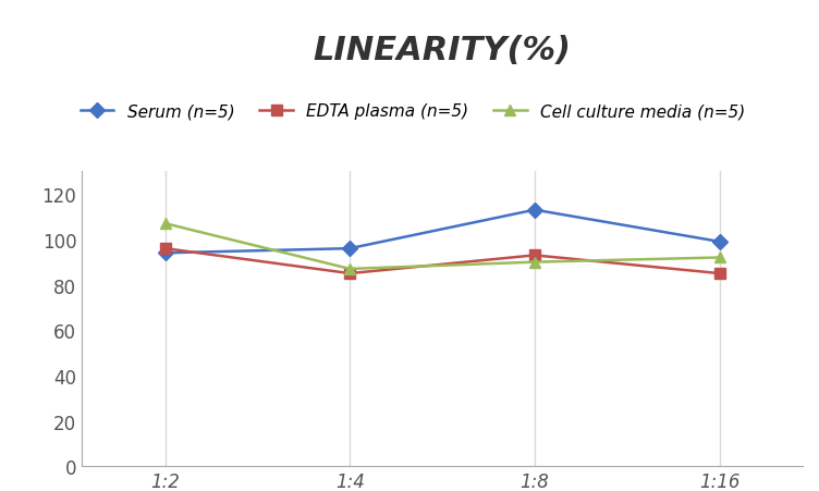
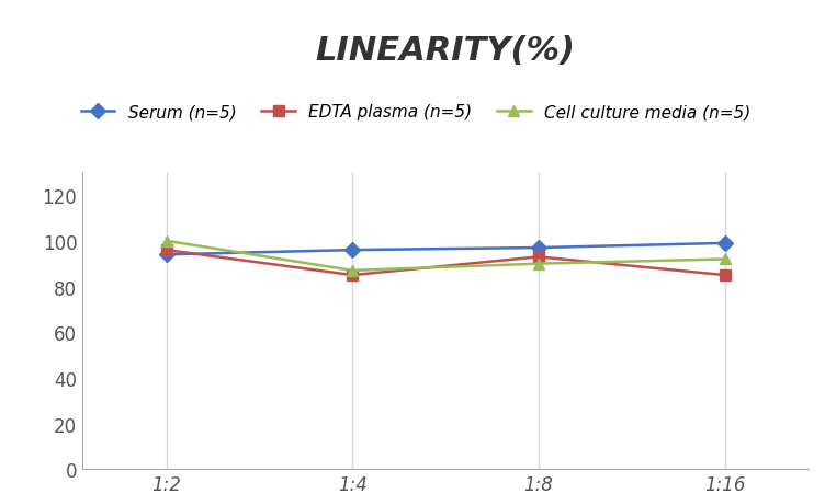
Cell culture media (n=5)/1:2: 107 -> 100
Serum (n=5)/1:8: 113 -> 97
